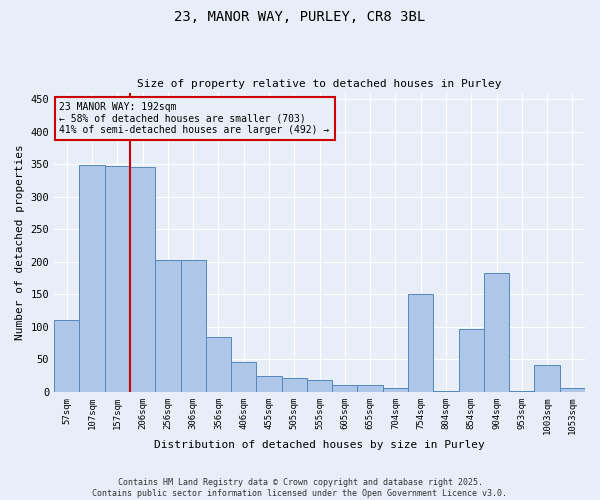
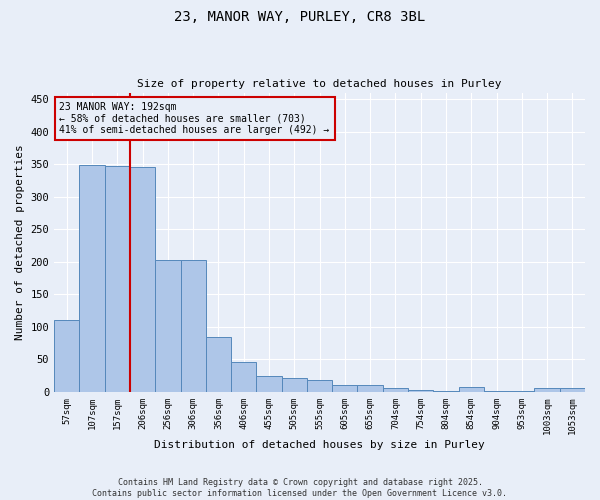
754sqm: 150 -> 3
854sqm: 96 -> 7
904sqm: 182 -> 1
1003sqm: 42 -> 6
